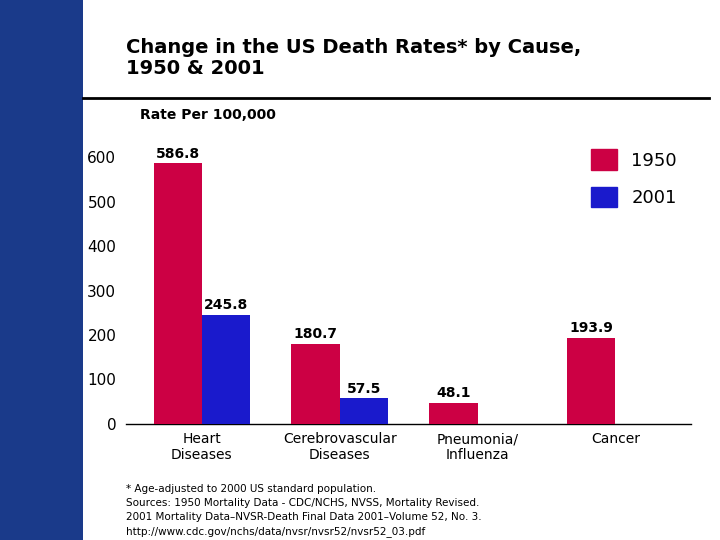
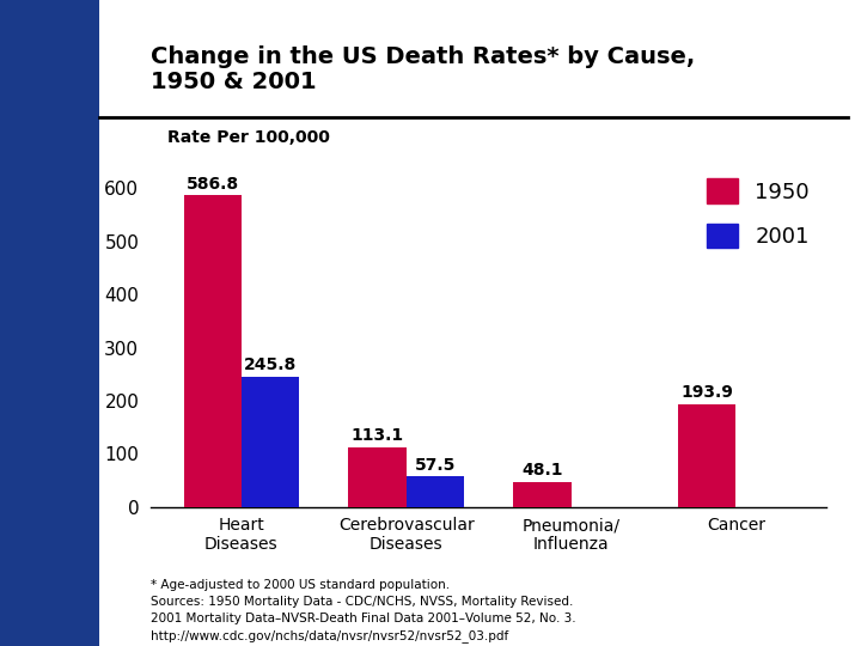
1950/Cerebrovascular Diseases: 180.7 -> 113.1
